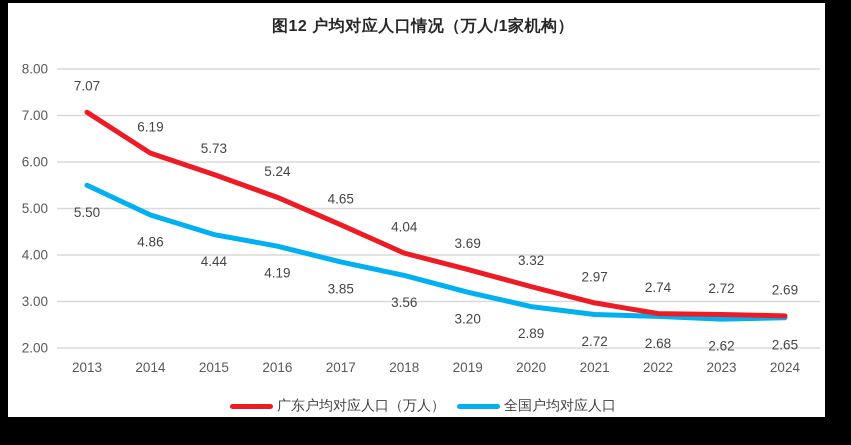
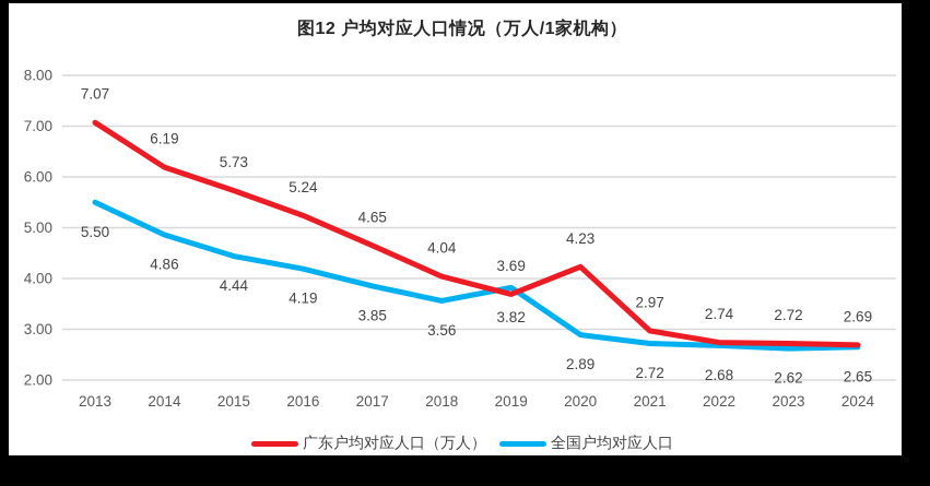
全国户均对应人口/2019: 3.20 -> 3.82
广东户均对应人口（万人）/2020: 3.32 -> 4.23
